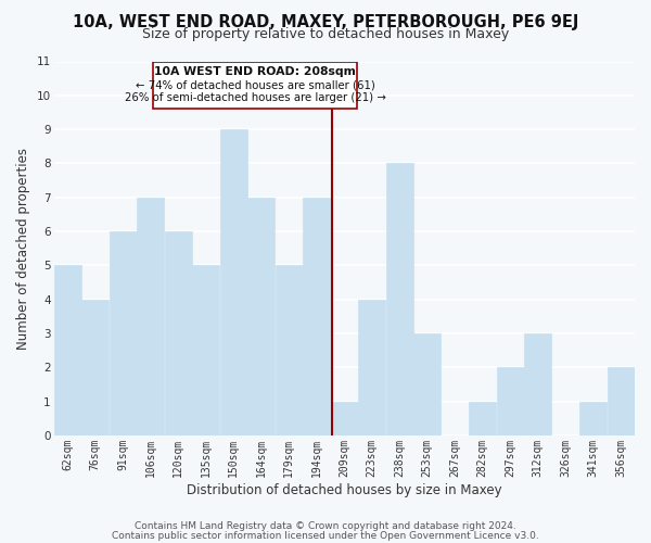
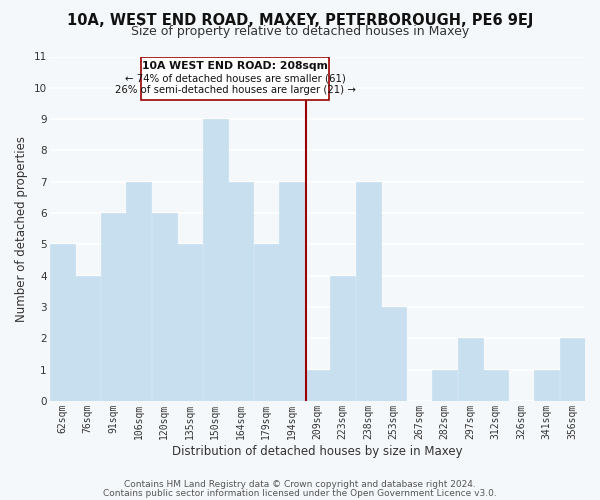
238sqm: 8 -> 7
312sqm: 3 -> 1
